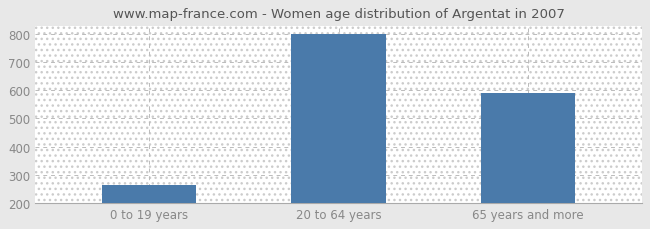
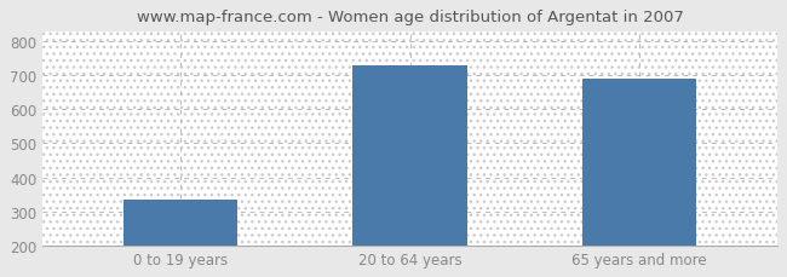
0 to 19 years: 265 -> 335
20 to 64 years: 800 -> 730
65 years and more: 592 -> 690
